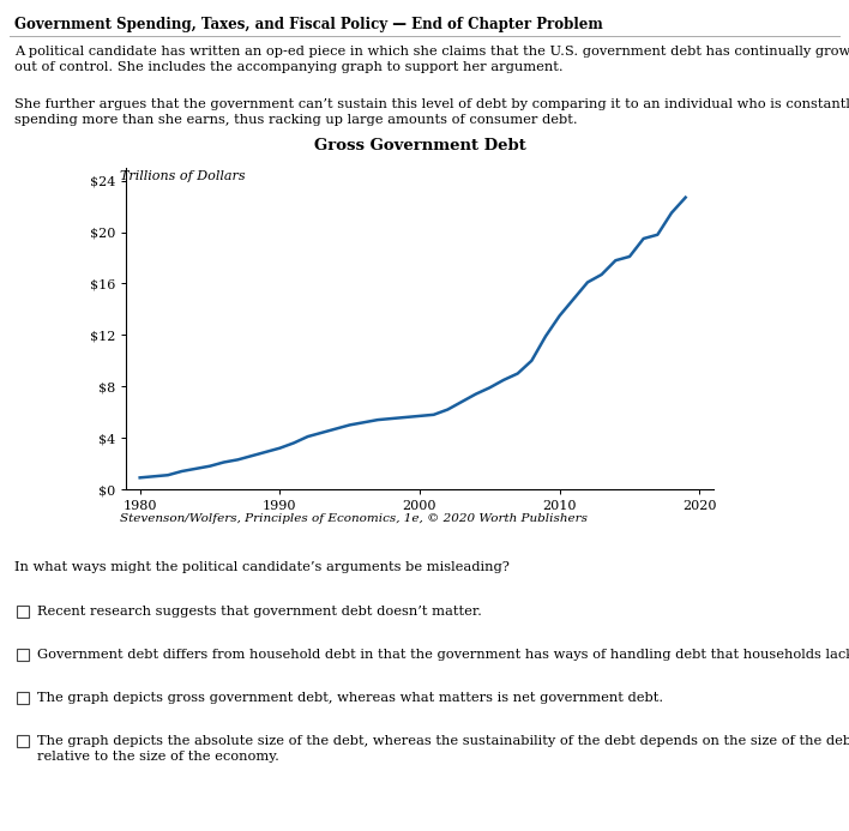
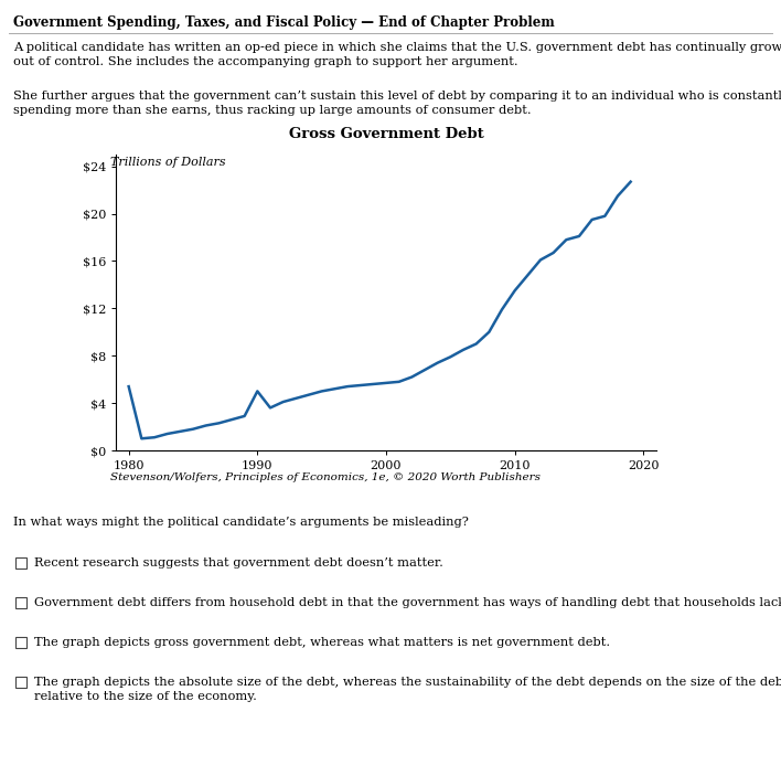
1980: $0.9 -> $5.4
1990: $3.2 -> $5.0
